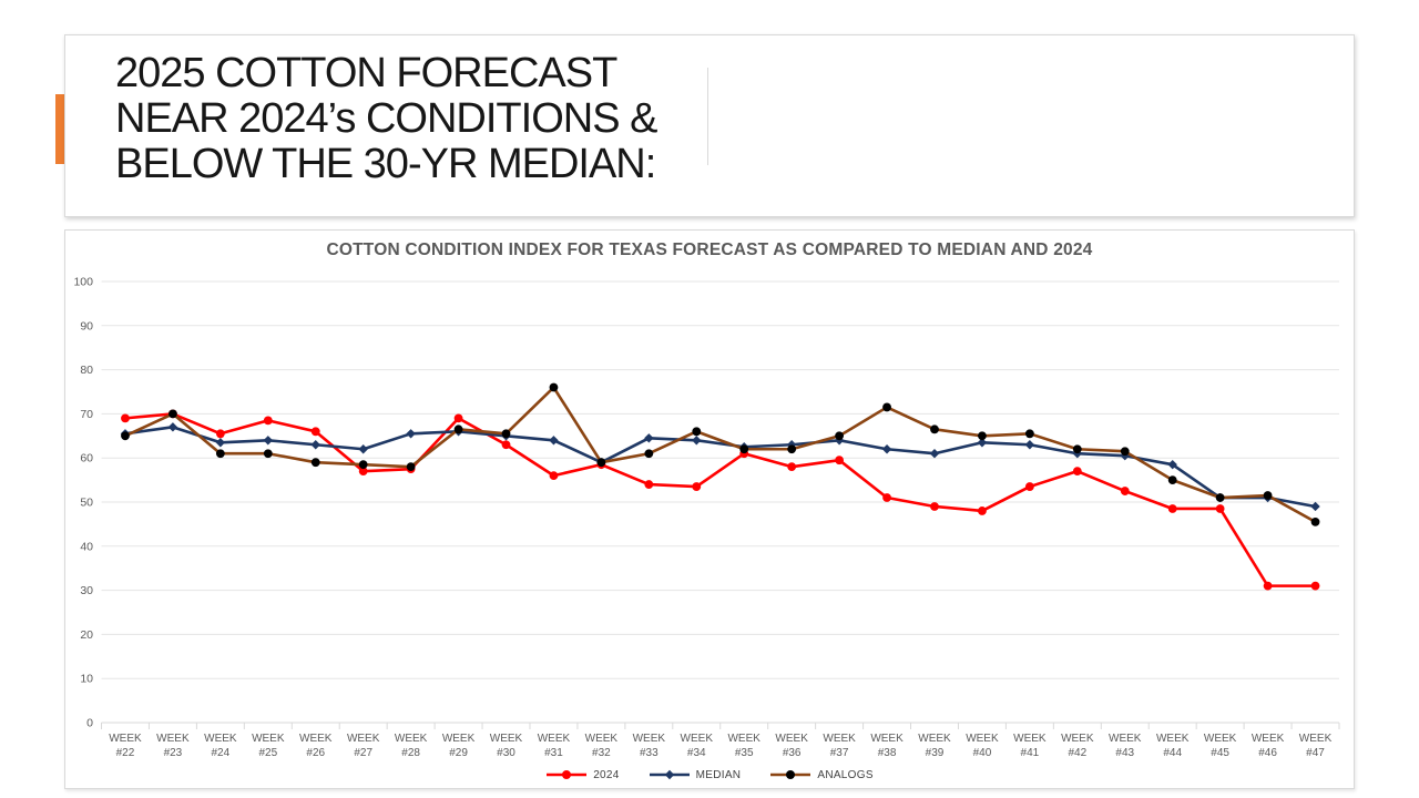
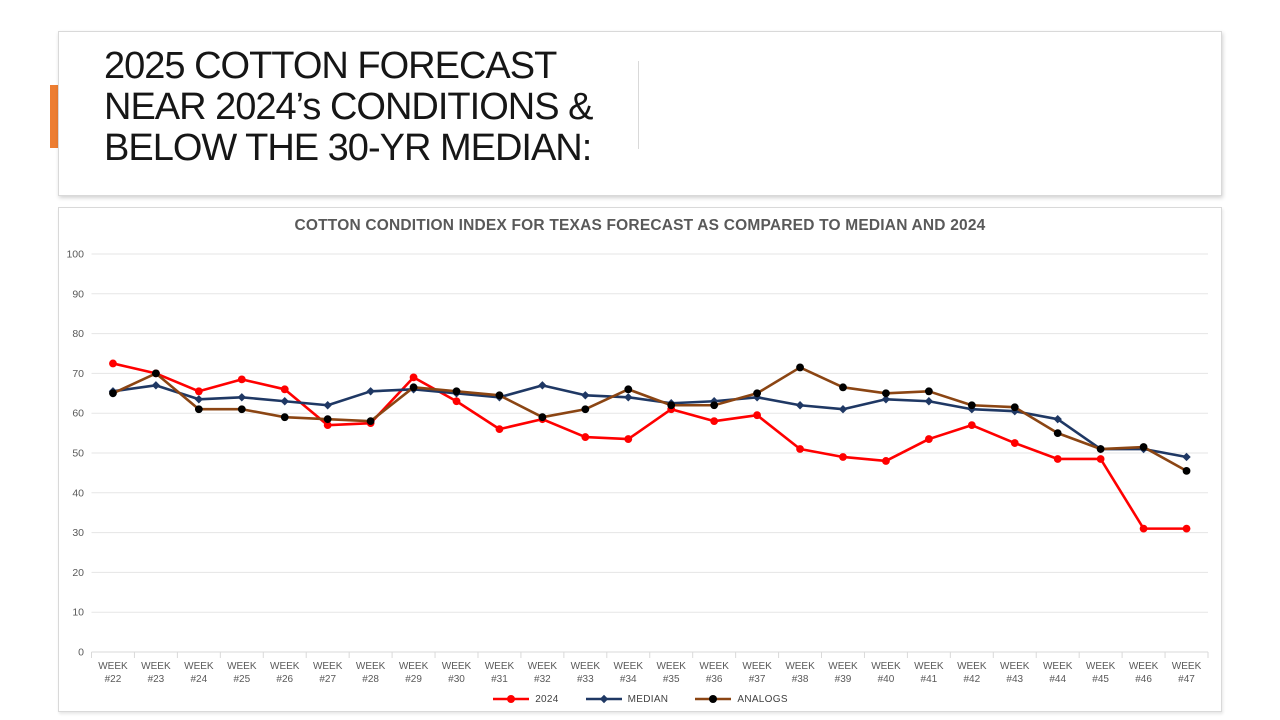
2024/WEEK #22: 69 -> 72
ANALOGS/WEEK #31: 76 -> 64
MEDIAN/WEEK #32: 59 -> 67
